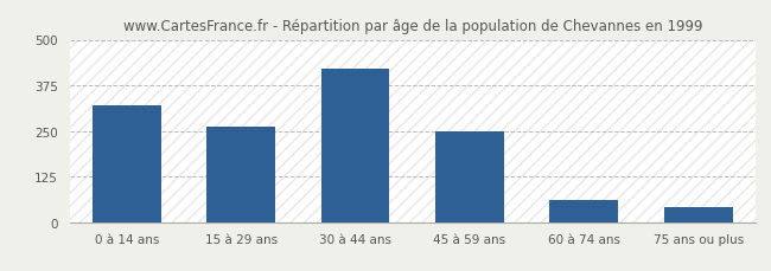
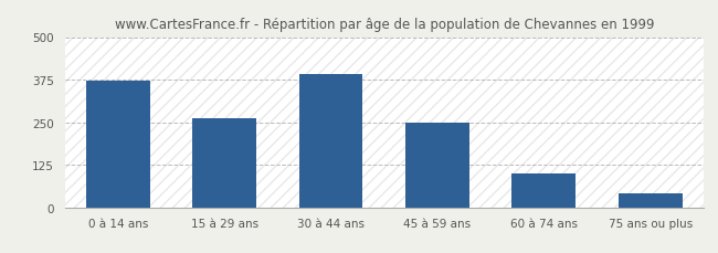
0 à 14 ans: 320 -> 372
30 à 44 ans: 420 -> 390
60 à 74 ans: 60 -> 100
